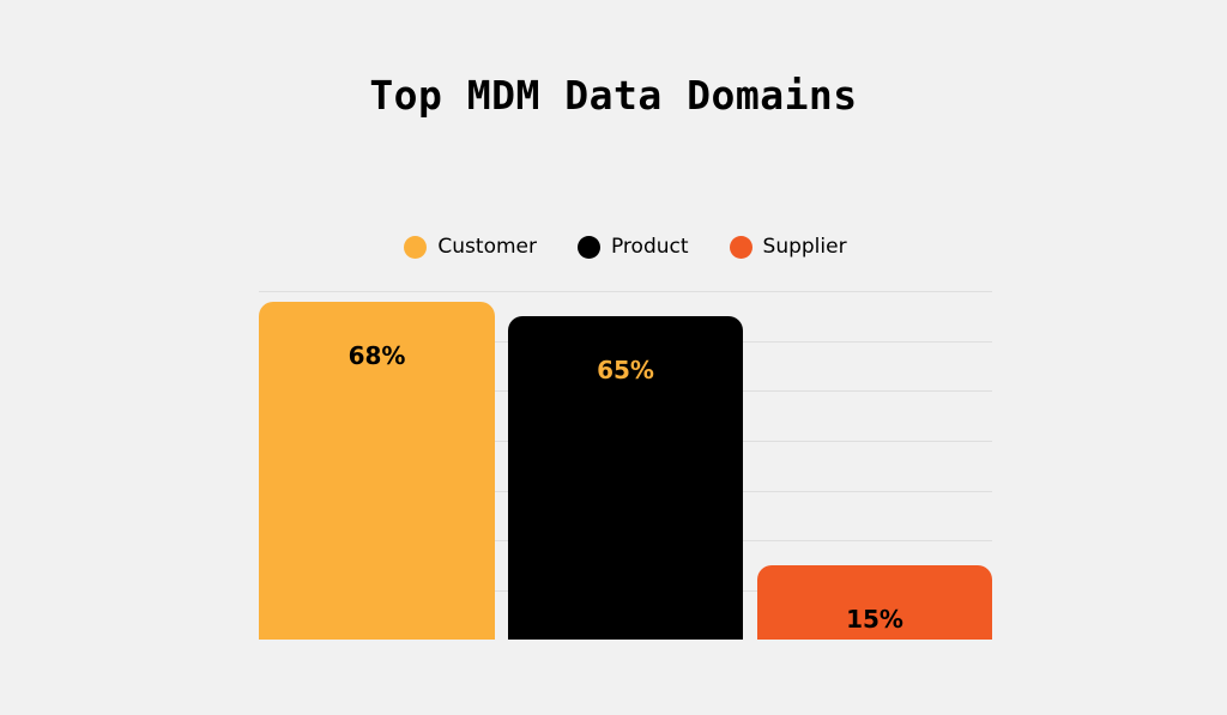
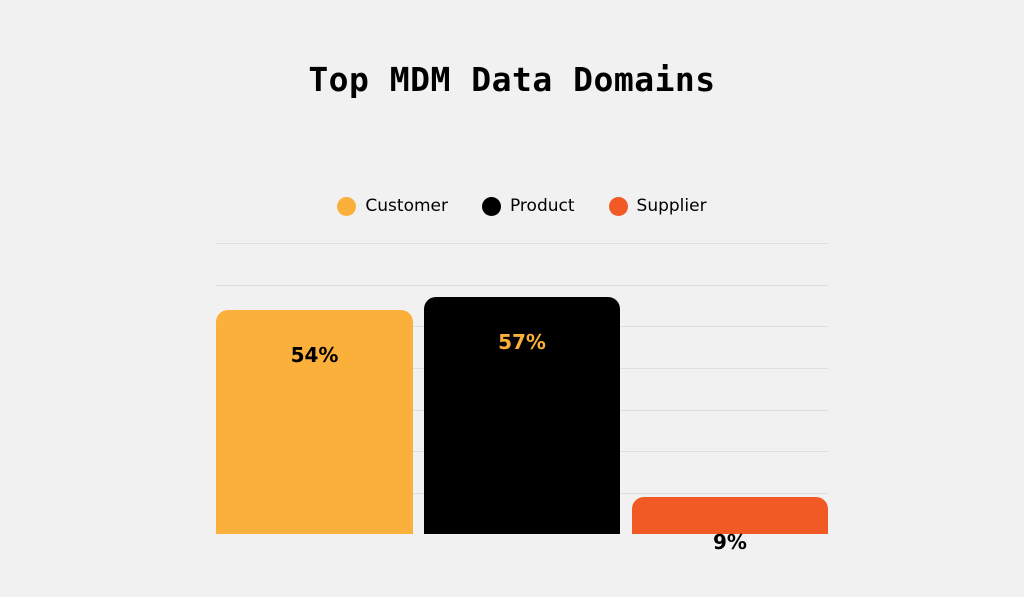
Customer: 68% -> 54%
Product: 65% -> 57%
Supplier: 15% -> 9%
